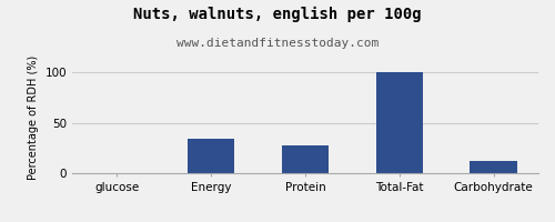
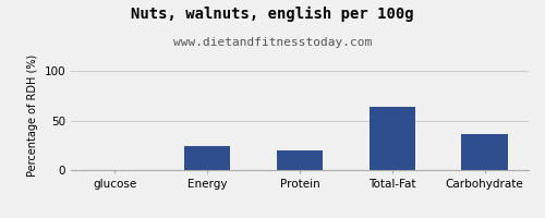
Energy: 34 -> 24
Protein: 27 -> 20
Total-Fat: 100 -> 64
Carbohydrate: 12 -> 36
